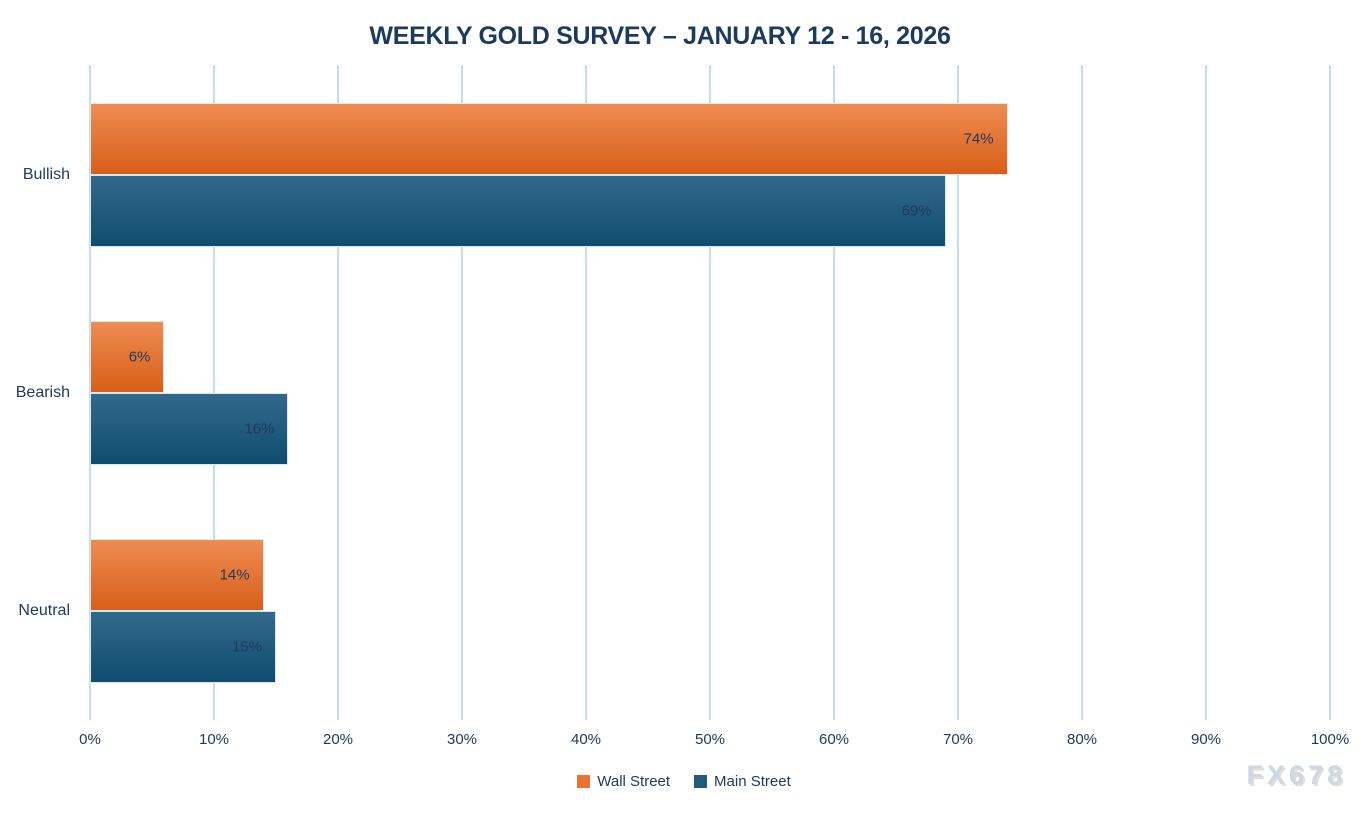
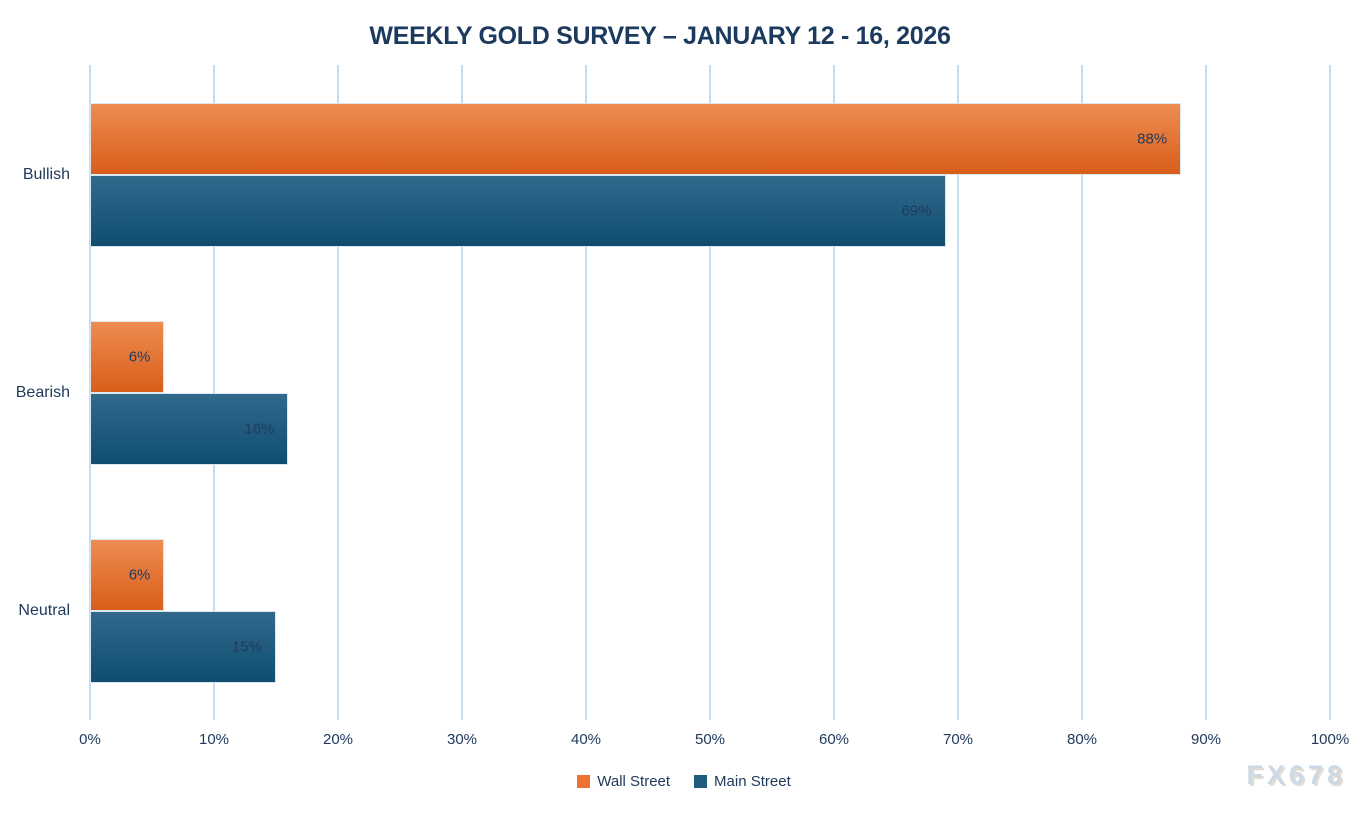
Wall Street/Bullish: 74% -> 88%
Wall Street/Neutral: 14% -> 6%
